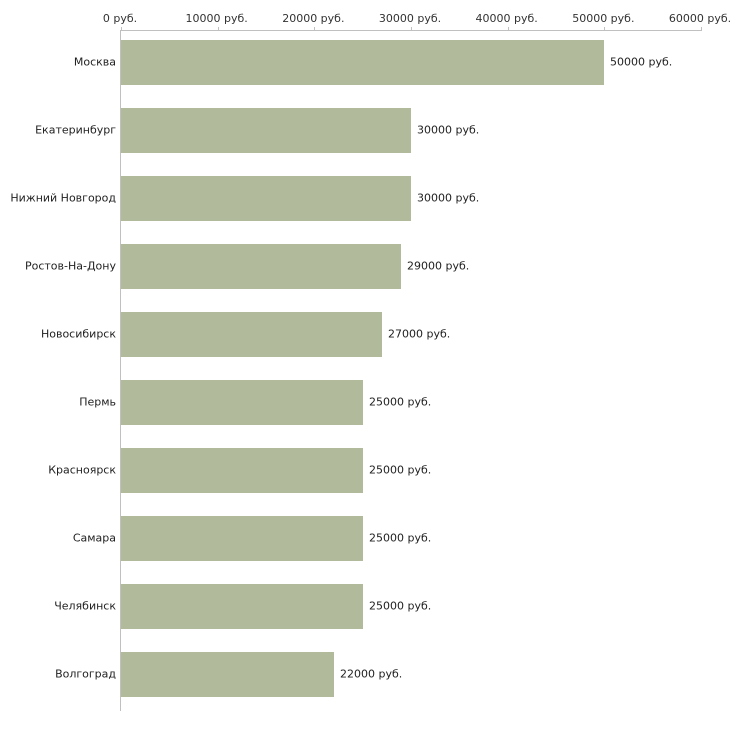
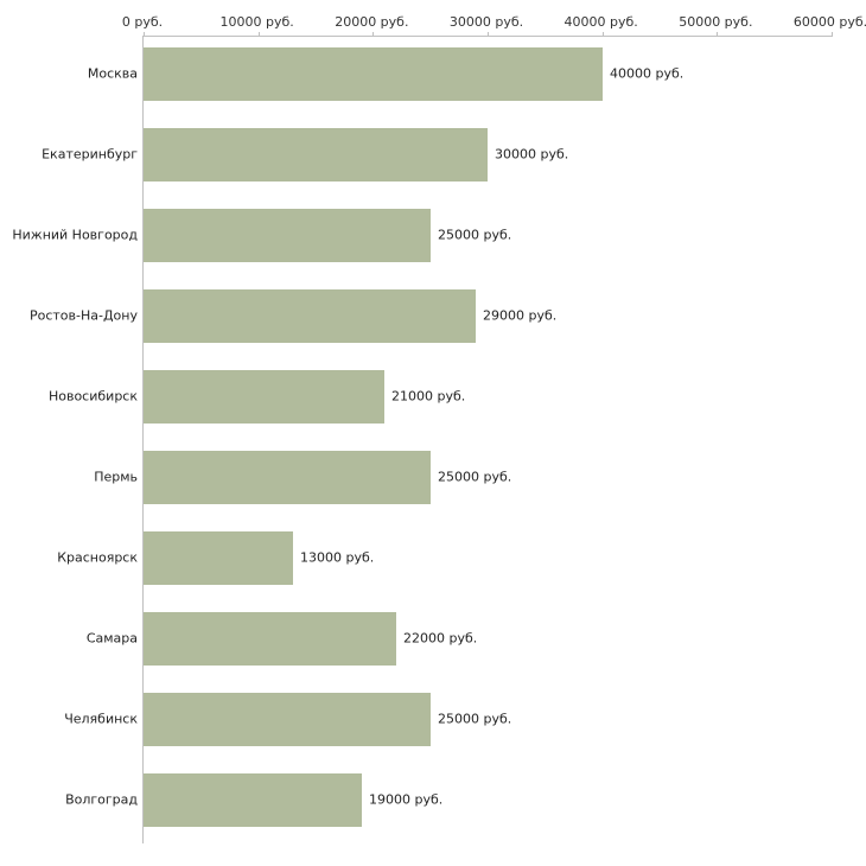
Москва: 50000 -> 40000
Нижний Новгород: 30000 -> 25000
Новосибирск: 27000 -> 21000
Красноярск: 25000 -> 13000
Самара: 25000 -> 22000
Волгоград: 22000 -> 19000
